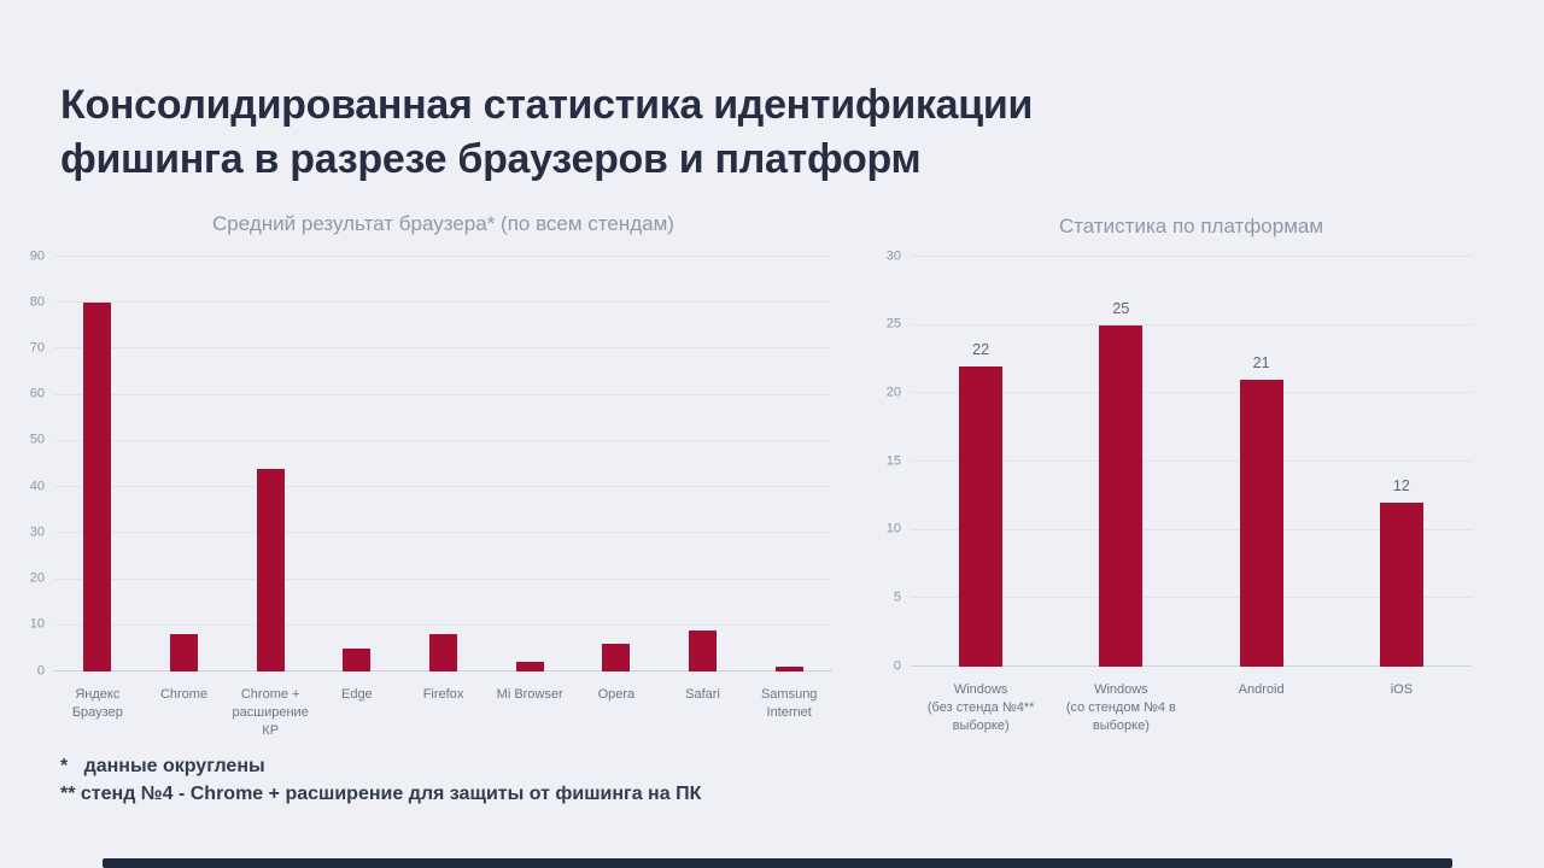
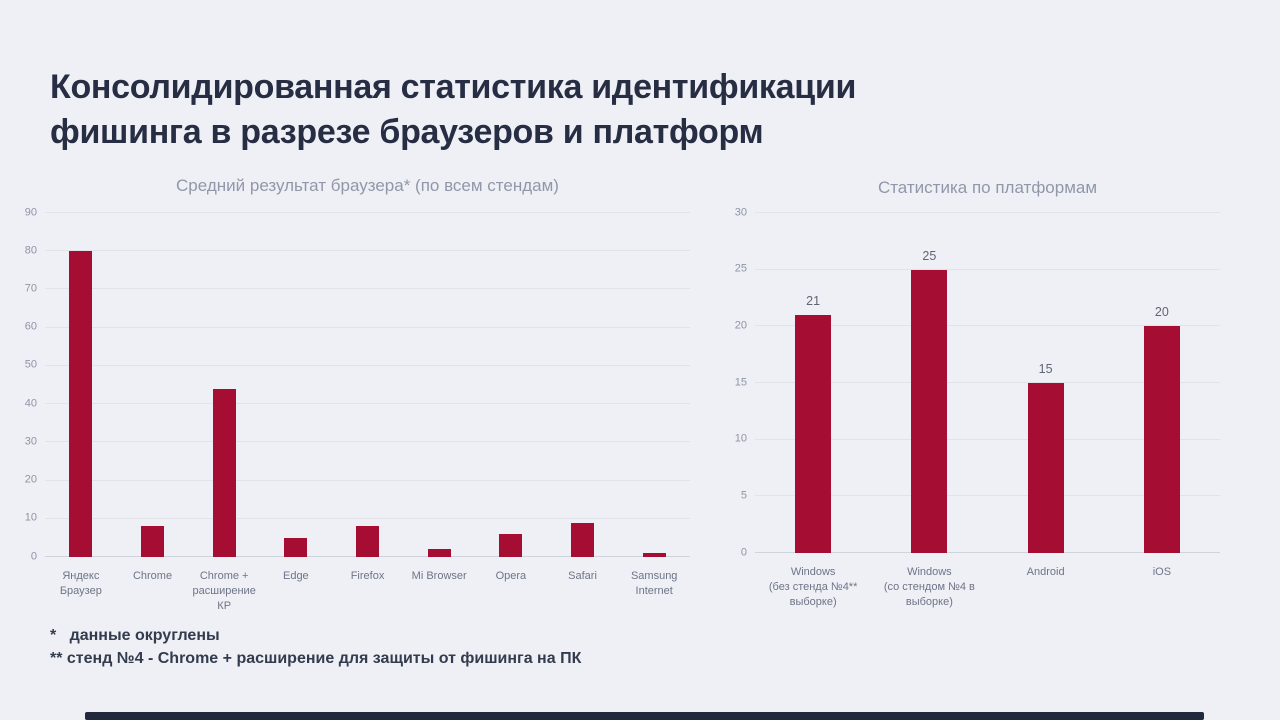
Статистика по платформам/Windows (без стенда №4** выборке): 22 -> 21
Статистика по платформам/Android: 21 -> 15
Статистика по платформам/iOS: 12 -> 20
